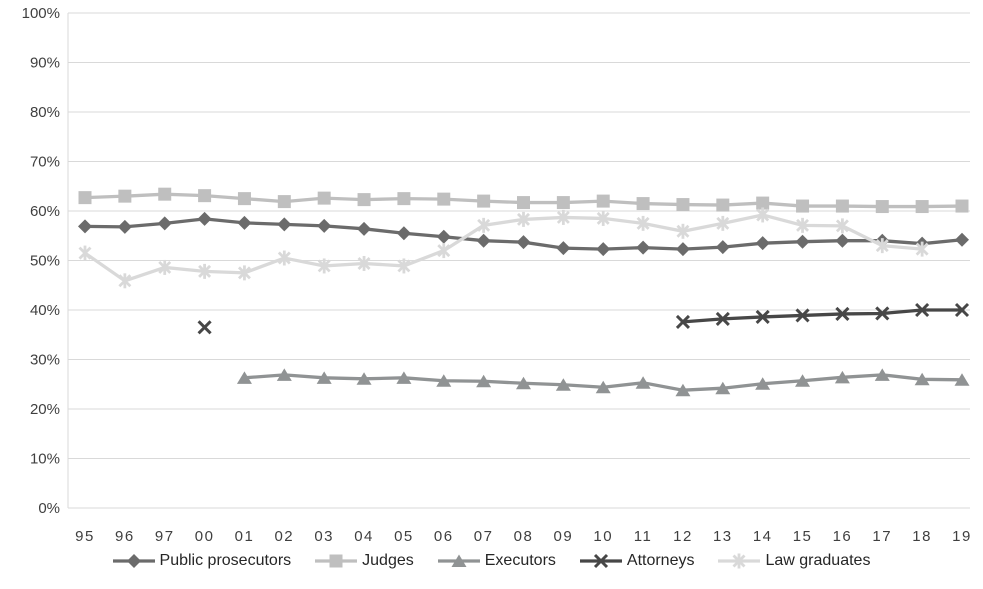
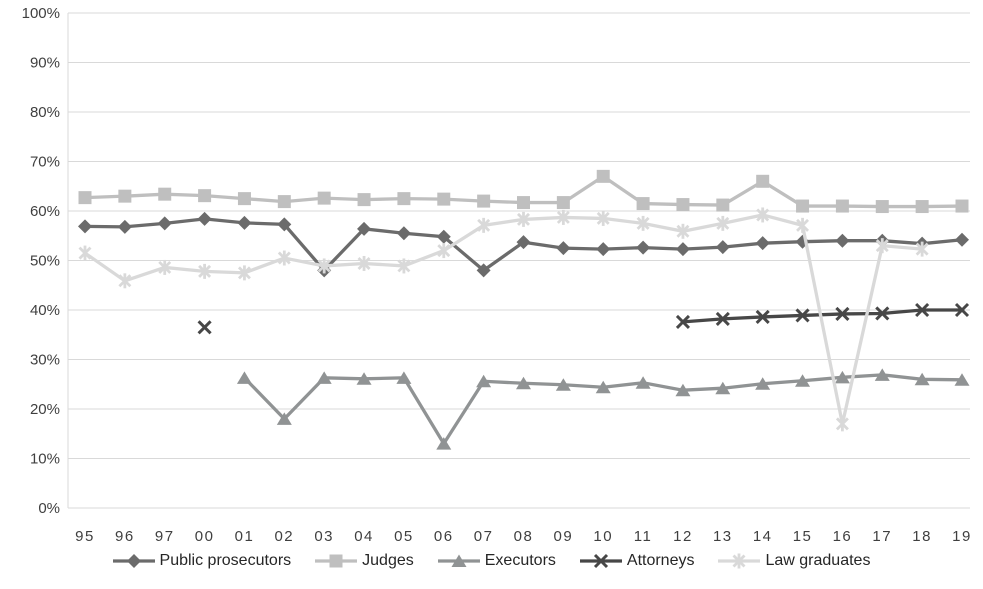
Executors/02: 27% -> 18%
Public prosecutors/03: 57% -> 48%
Executors/06: 26% -> 13%
Public prosecutors/07: 54% -> 48%
Judges/10: 62% -> 67%
Judges/14: 62% -> 66%
Law graduates/16: 57% -> 17%
